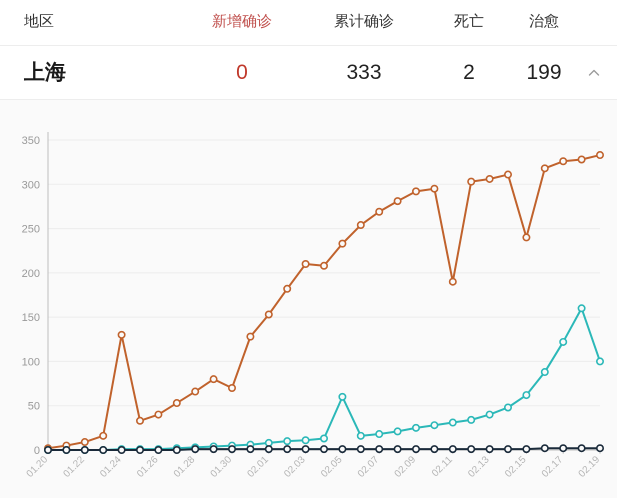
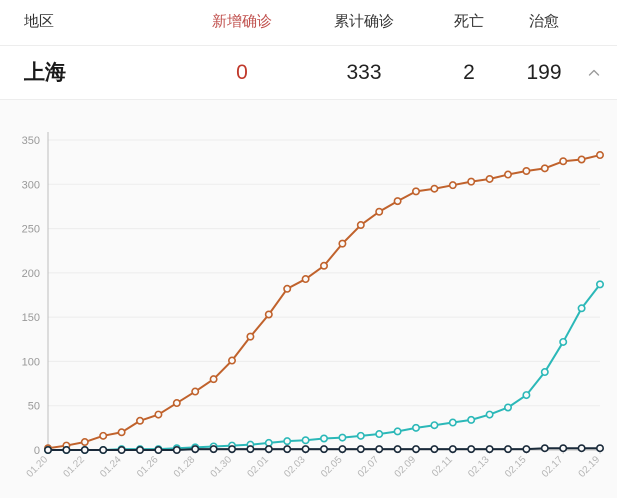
确诊/01.24: 130 -> 20
确诊/01.30: 70 -> 100
确诊/02.03: 210 -> 190
治愈/02.05: 60 -> 10
确诊/02.11: 190 -> 300
确诊/02.15: 240 -> 320
治愈/02.19: 100 -> 190
